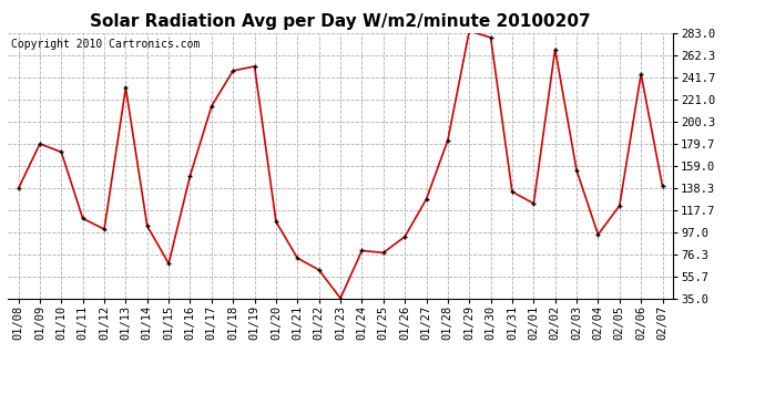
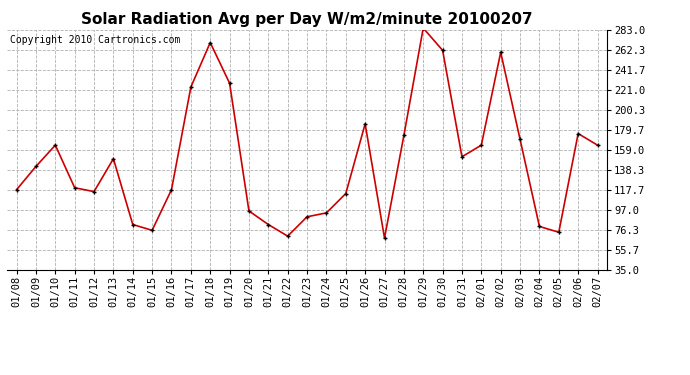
01/08: 138 -> 118
01/09: 180 -> 142
01/10: 172 -> 164
01/11: 110 -> 120
01/12: 100 -> 116
01/13: 232 -> 150
01/14: 103 -> 82
01/15: 68 -> 76
01/16: 150 -> 118
01/17: 215 -> 224
01/18: 248 -> 270
01/19: 252 -> 228
01/20: 107 -> 96
01/21: 73 -> 82
01/22: 62 -> 70
01/23: 36 -> 90
01/24: 80 -> 94
01/25: 78 -> 114
01/26: 93 -> 186
01/27: 128 -> 68
01/28: 183 -> 174
01/30: 279 -> 262
01/31: 135 -> 152
02/01: 124 -> 164
02/02: 268 -> 260
02/03: 155 -> 170
02/04: 95 -> 80
02/05: 122 -> 74
02/06: 245 -> 176
02/07: 140 -> 164
